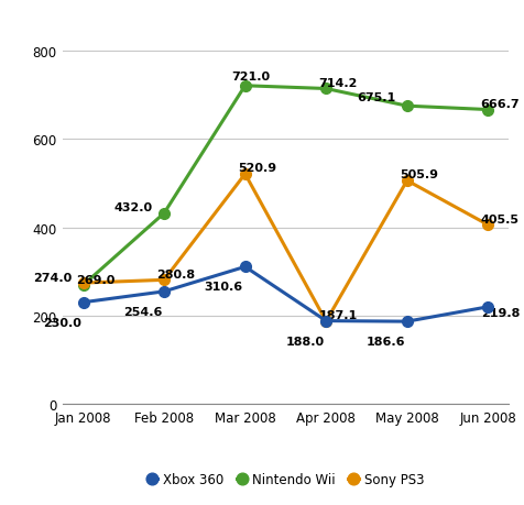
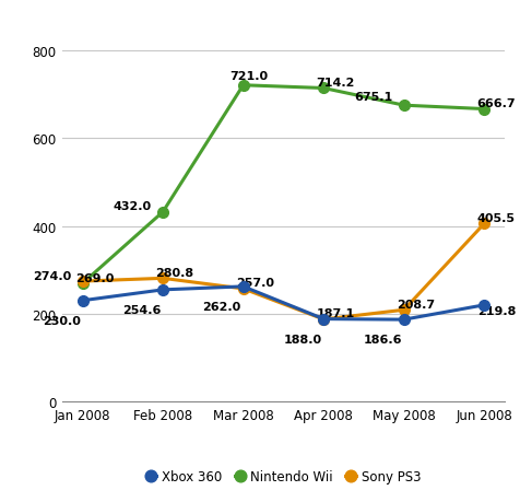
Xbox 360/Mar 2008: 310.6 -> 262.0
Sony PS3/Mar 2008: 520.9 -> 257.0
Sony PS3/May 2008: 505.9 -> 208.7
